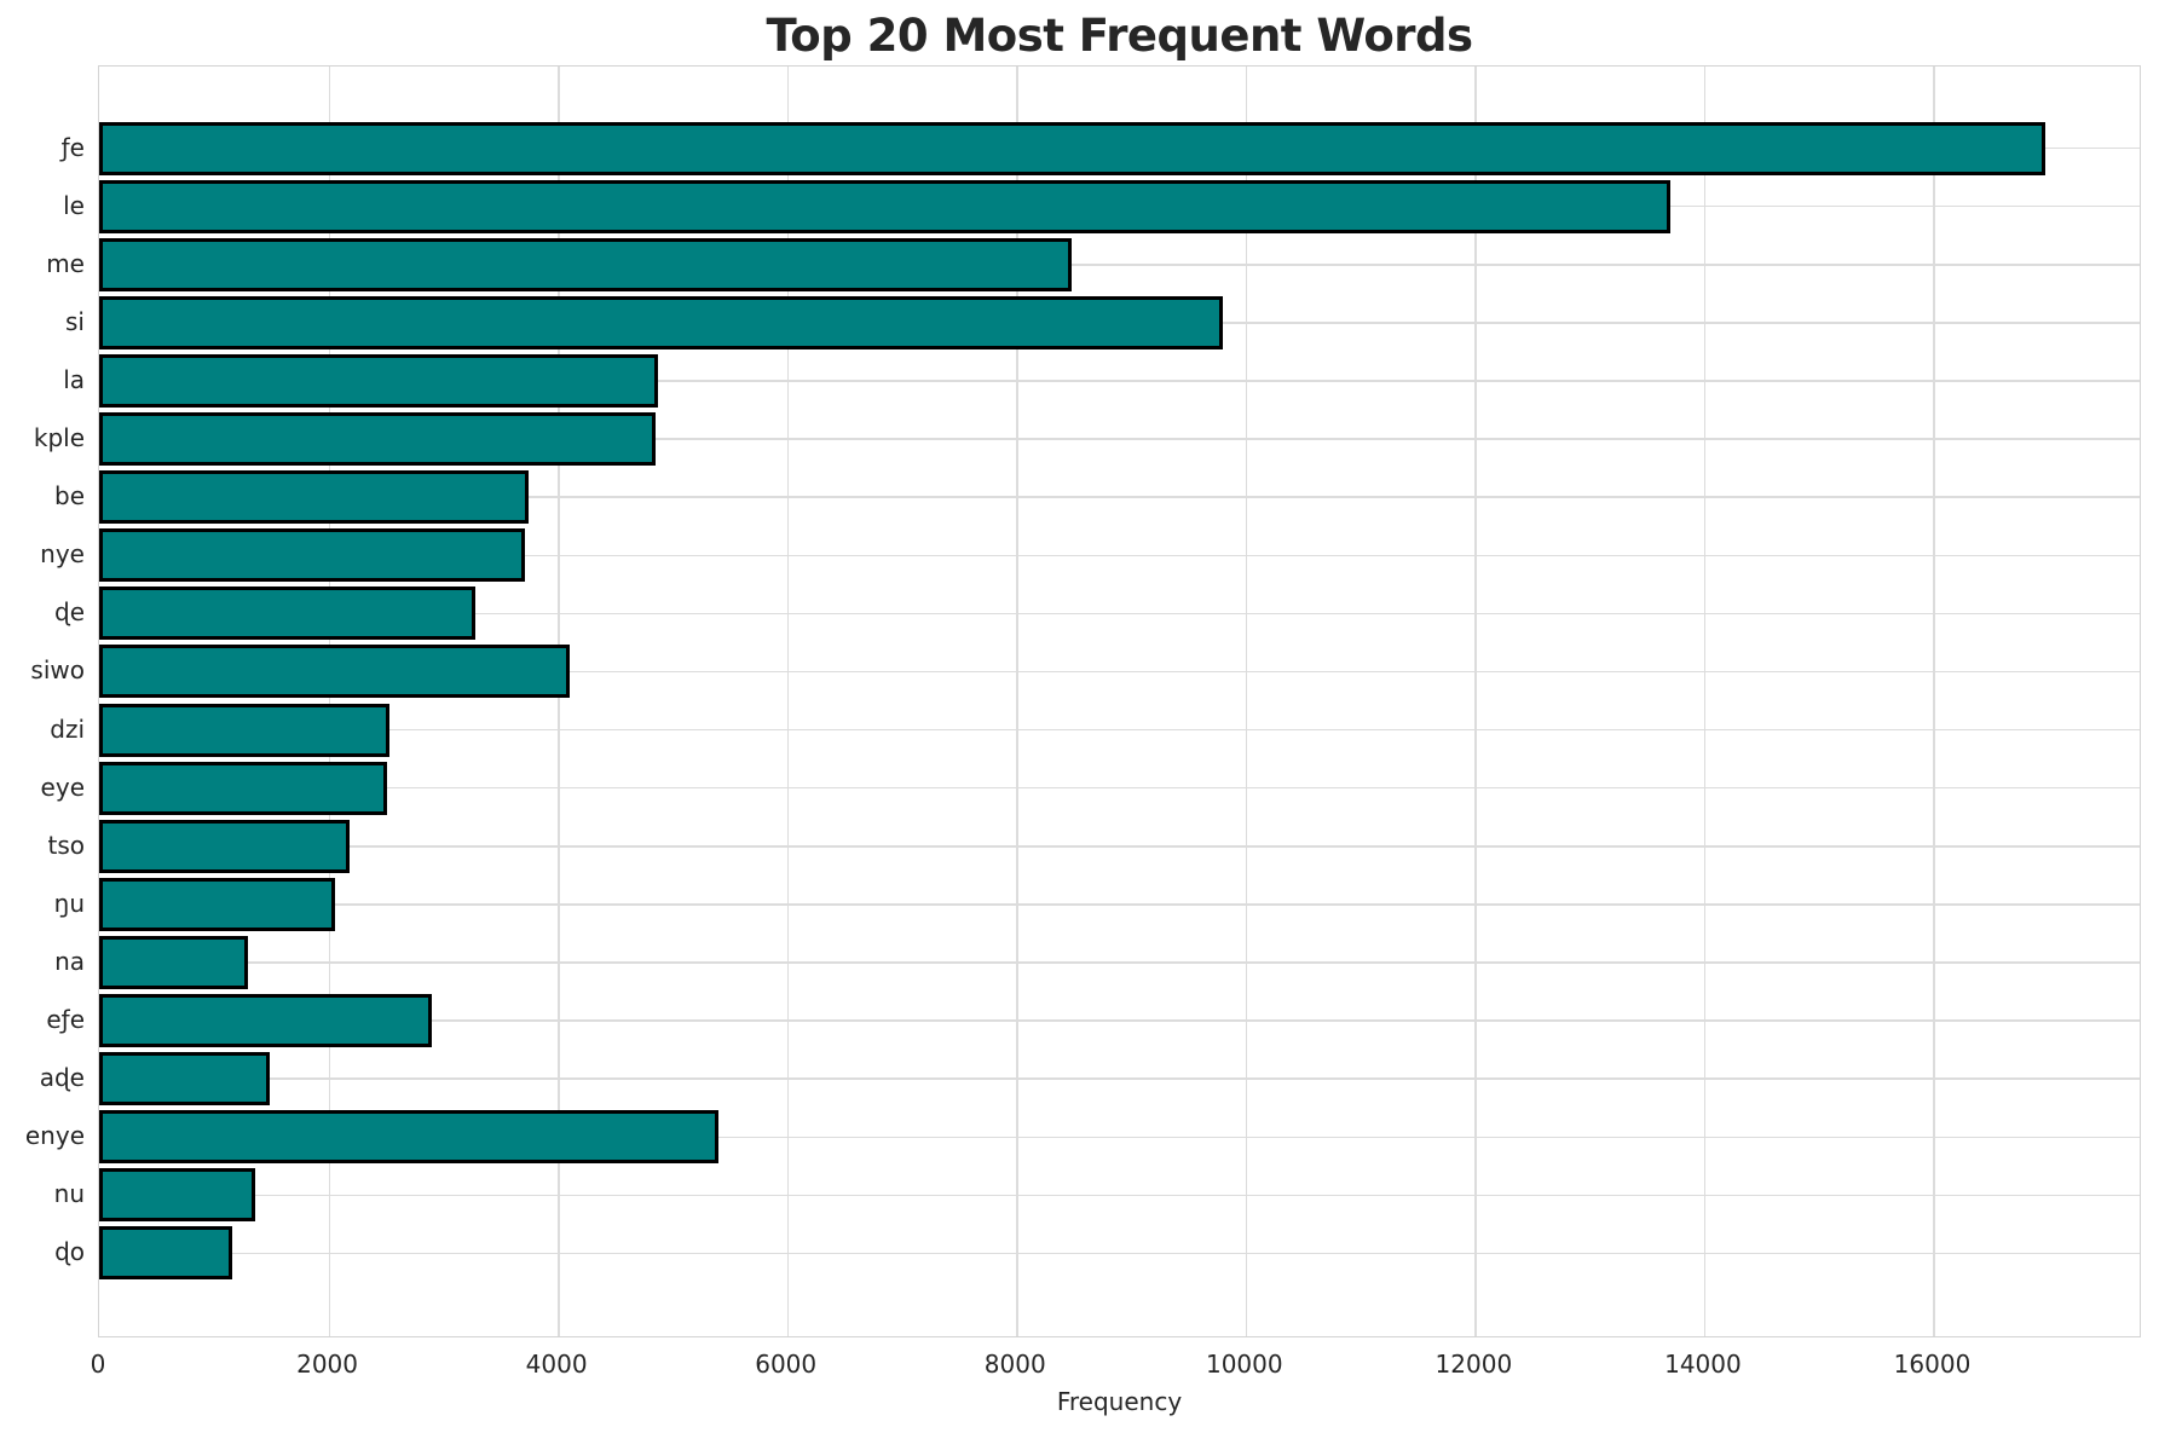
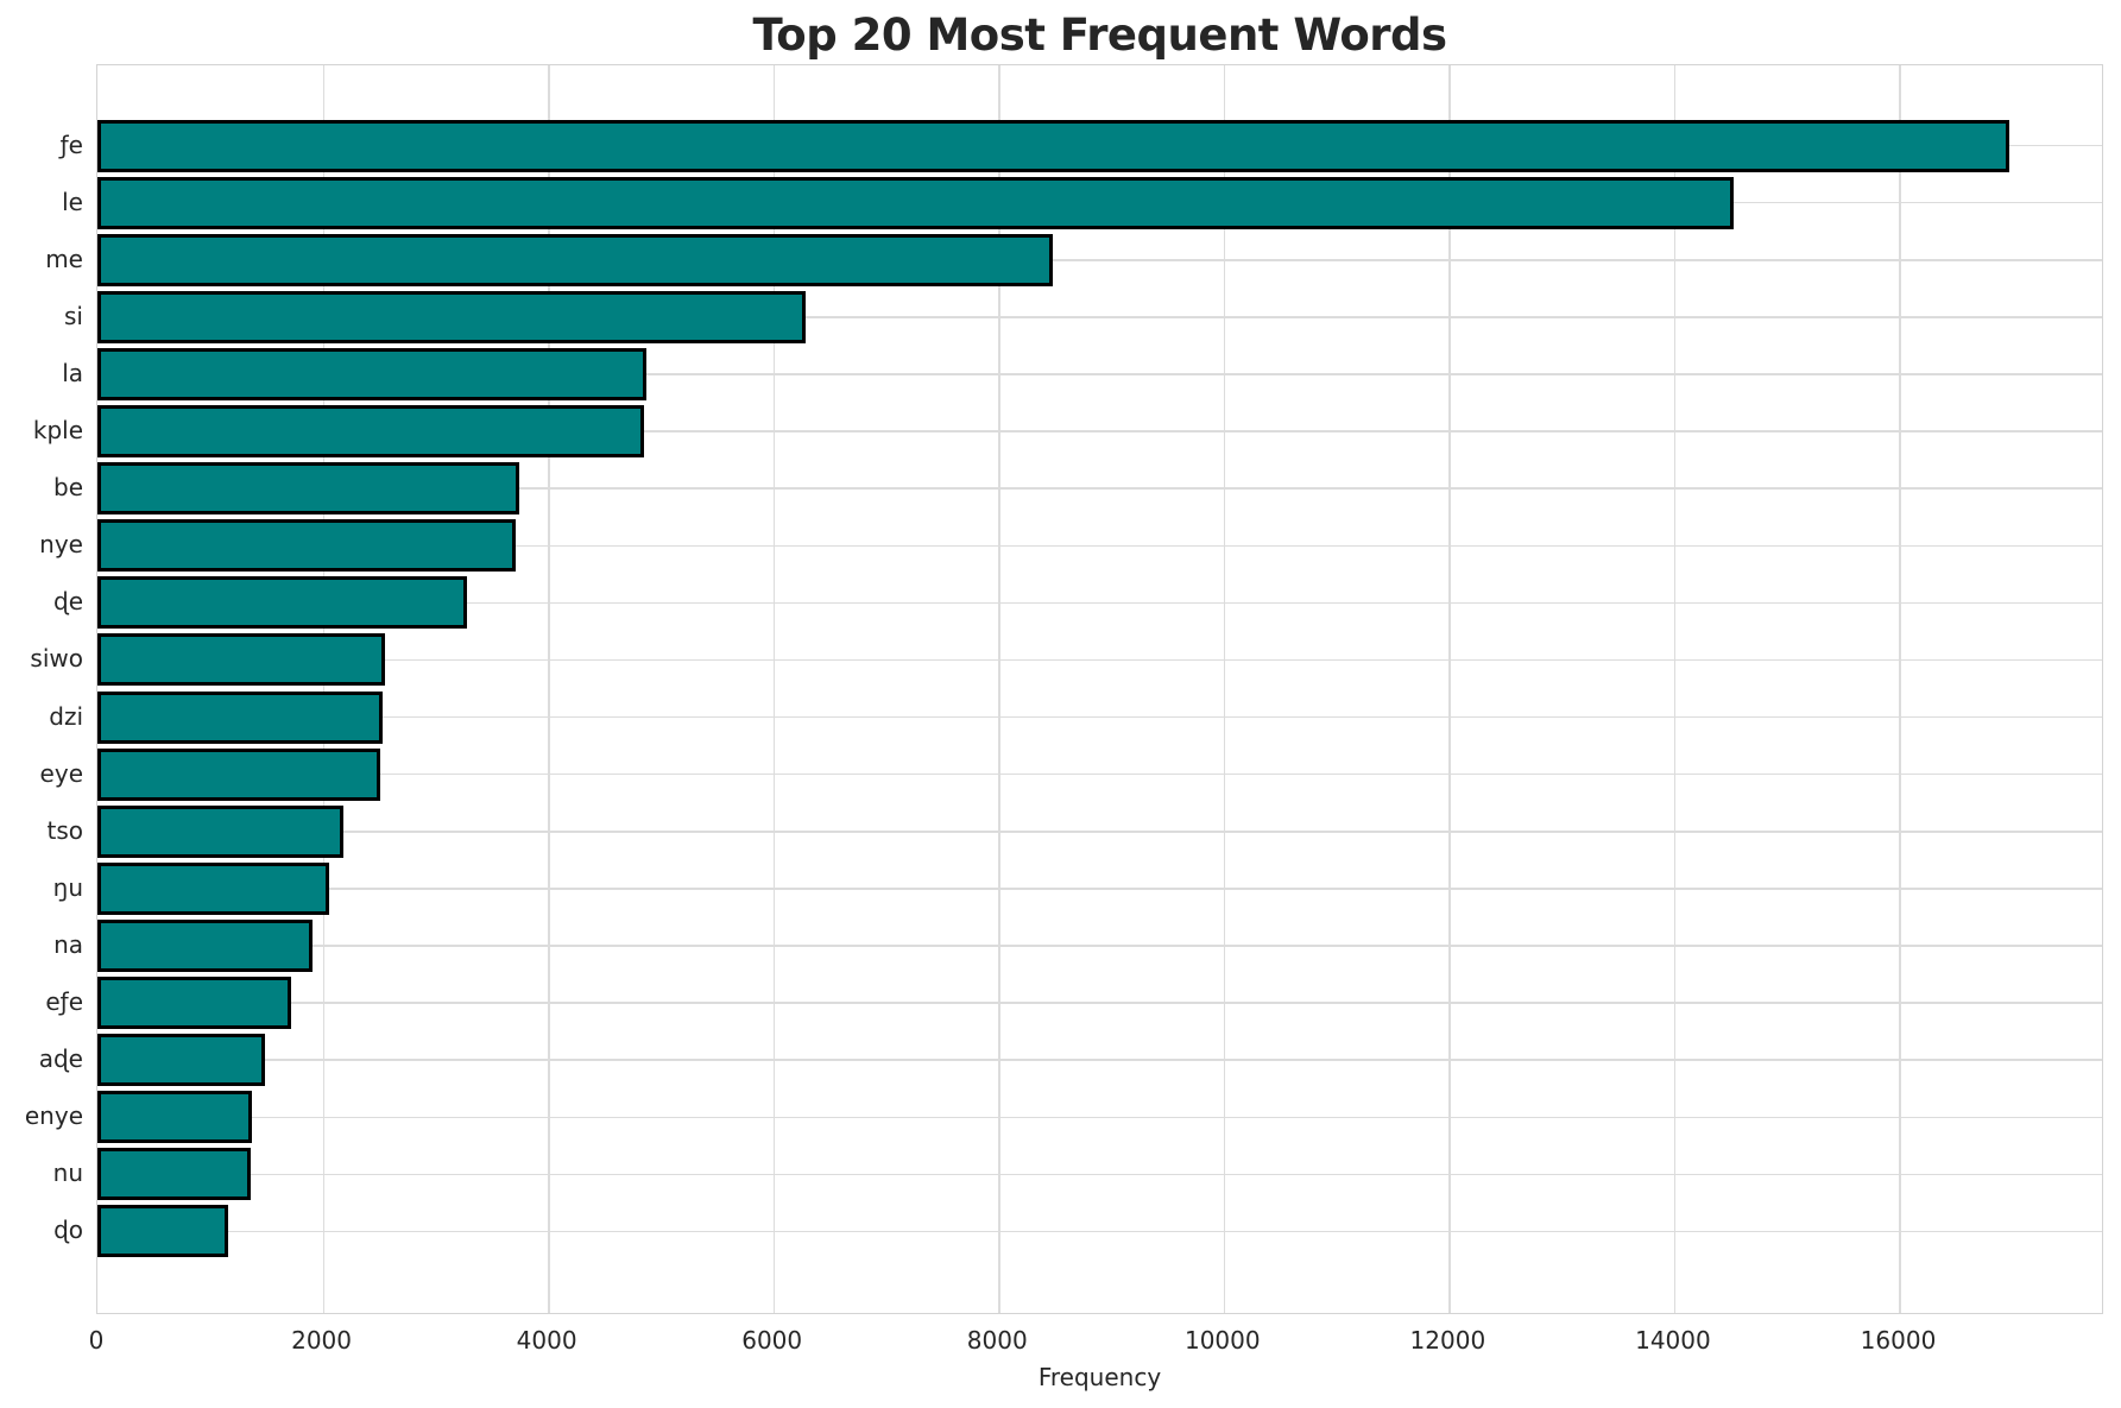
le: 13700 -> 14500
si: 9800 -> 6300
siwo: 4100 -> 2600
na: 1300 -> 1900
eƒe: 2900 -> 1700
enye: 5400 -> 1400
